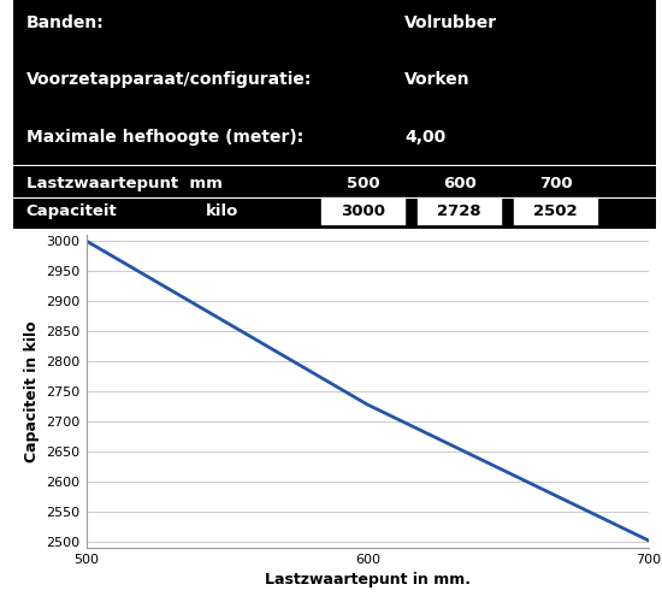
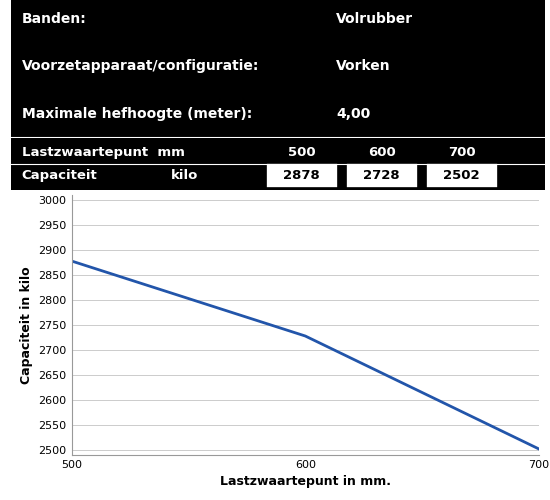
500: 3000 -> 2878
